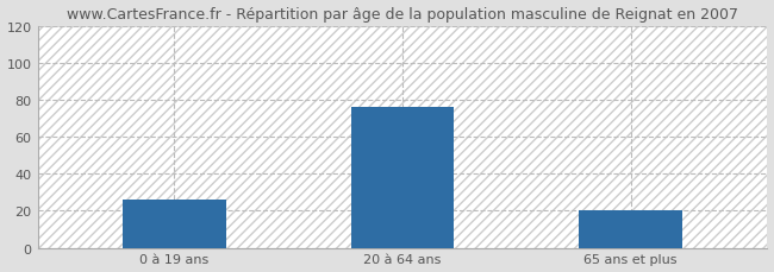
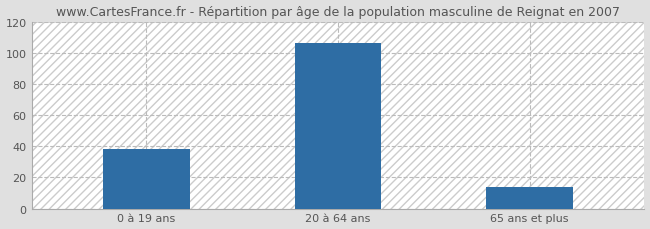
0 à 19 ans: 26 -> 38
20 à 64 ans: 76 -> 106
65 ans et plus: 20 -> 14
